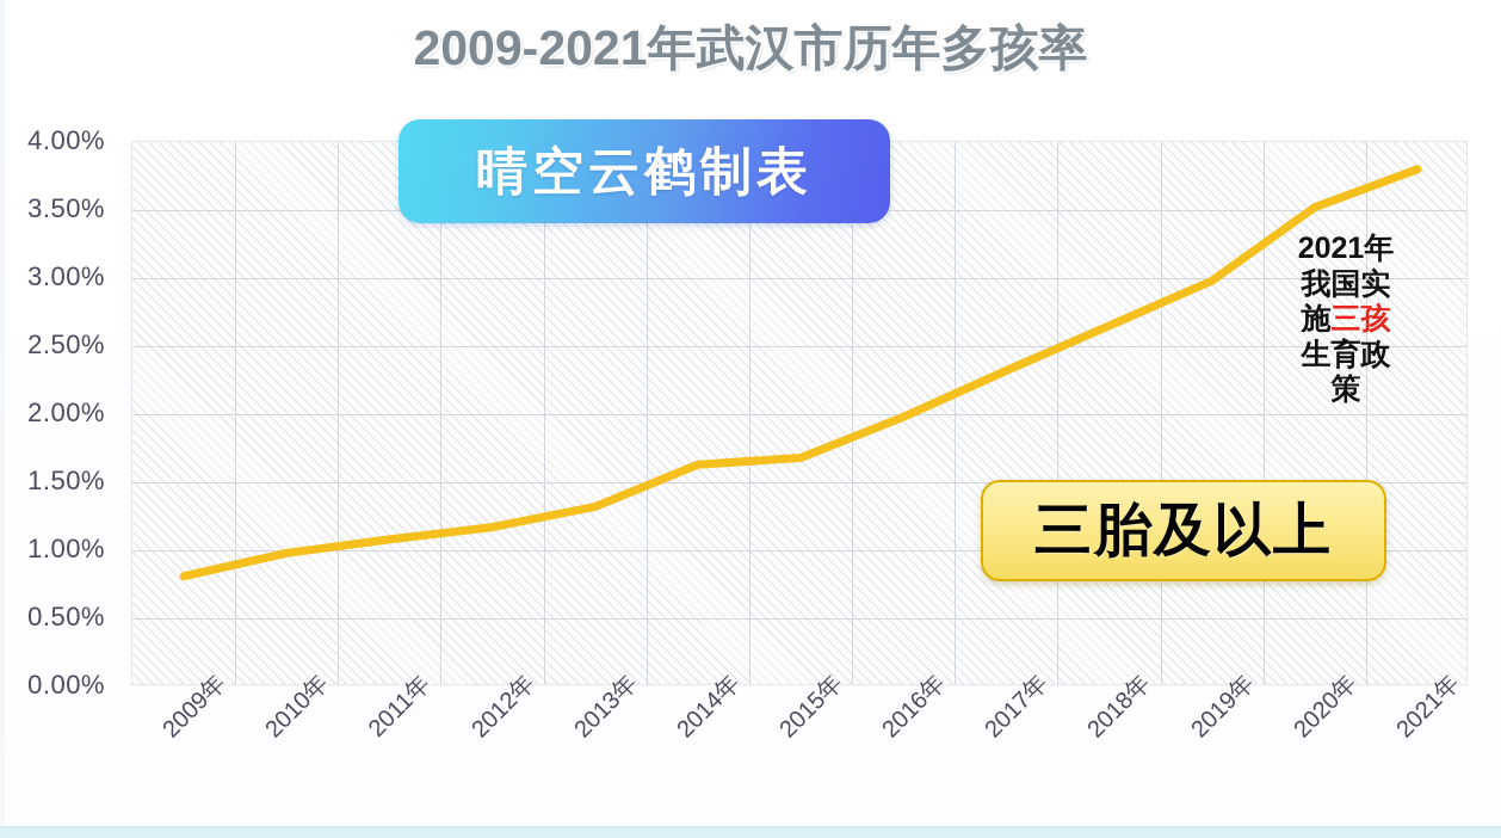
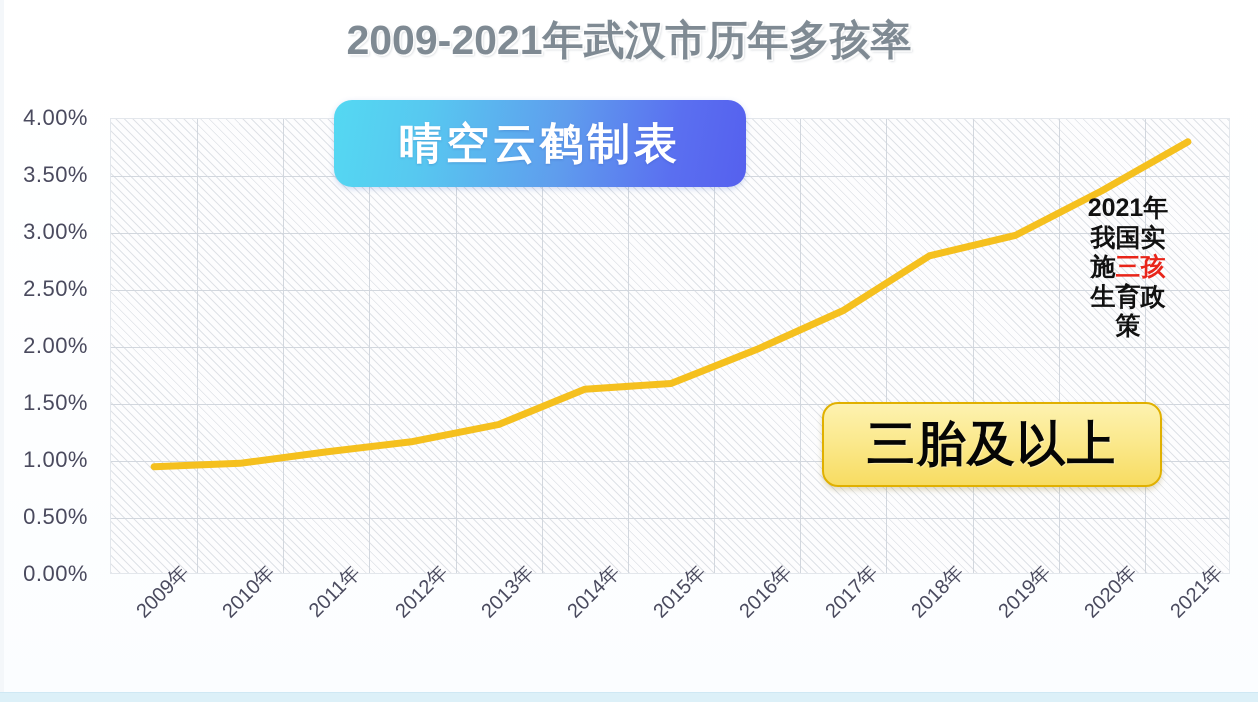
2009年: 0.81% -> 0.95%
2018年: 2.65% -> 2.80%
2020年: 3.52% -> 3.37%
